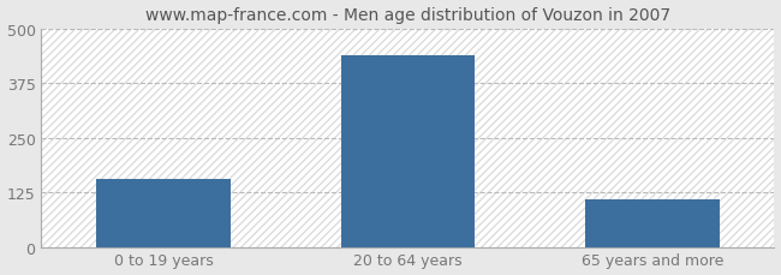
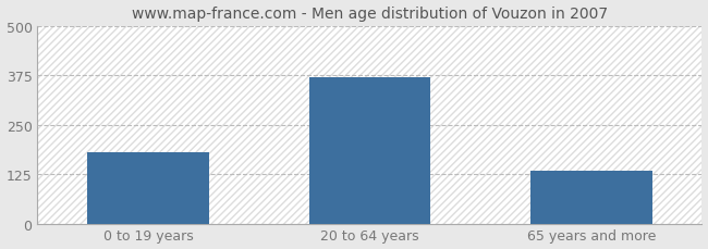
0 to 19 years: 155 -> 180
20 to 64 years: 440 -> 370
65 years and more: 110 -> 135
